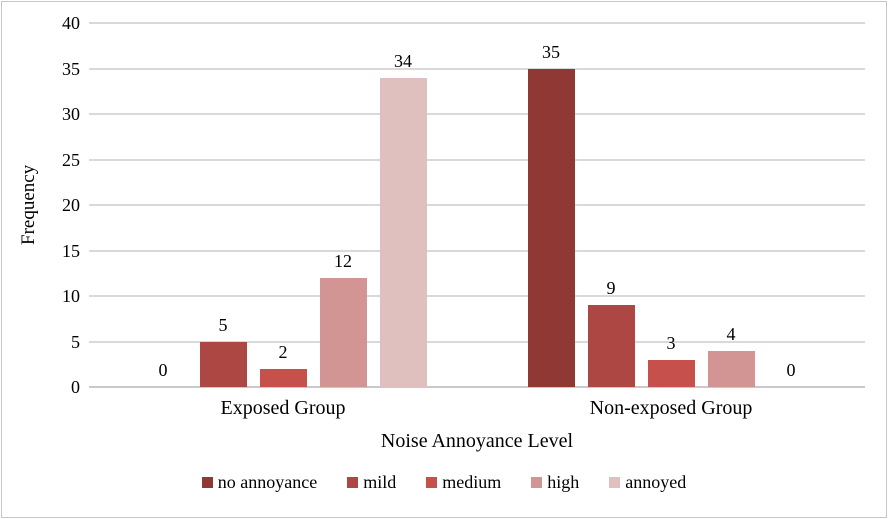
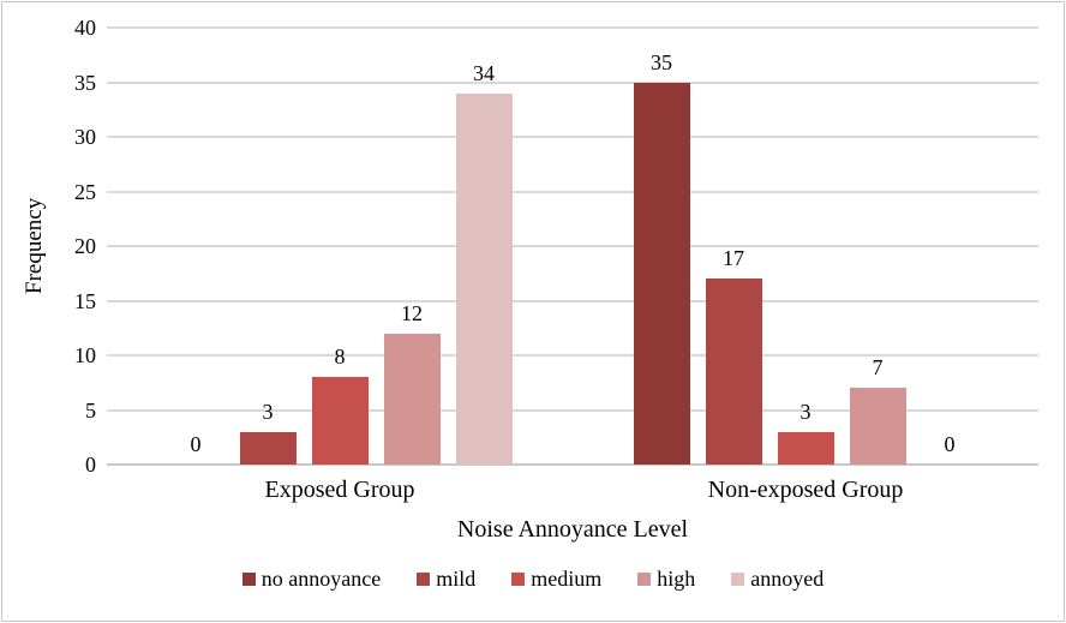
mild/Exposed Group: 5 -> 3
medium/Exposed Group: 2 -> 8
mild/Non-exposed Group: 9 -> 17
high/Non-exposed Group: 4 -> 7
